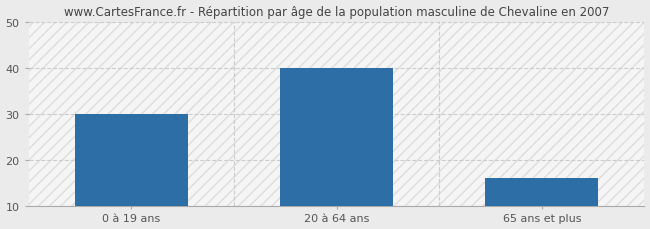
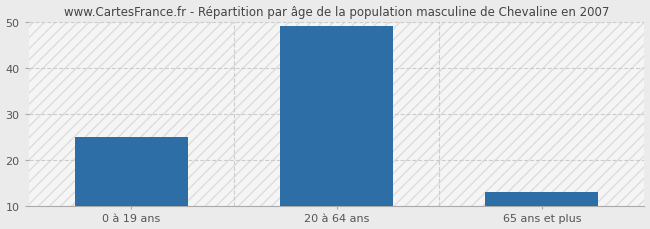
0 à 19 ans: 30 -> 25
20 à 64 ans: 40 -> 49
65 ans et plus: 16 -> 13
